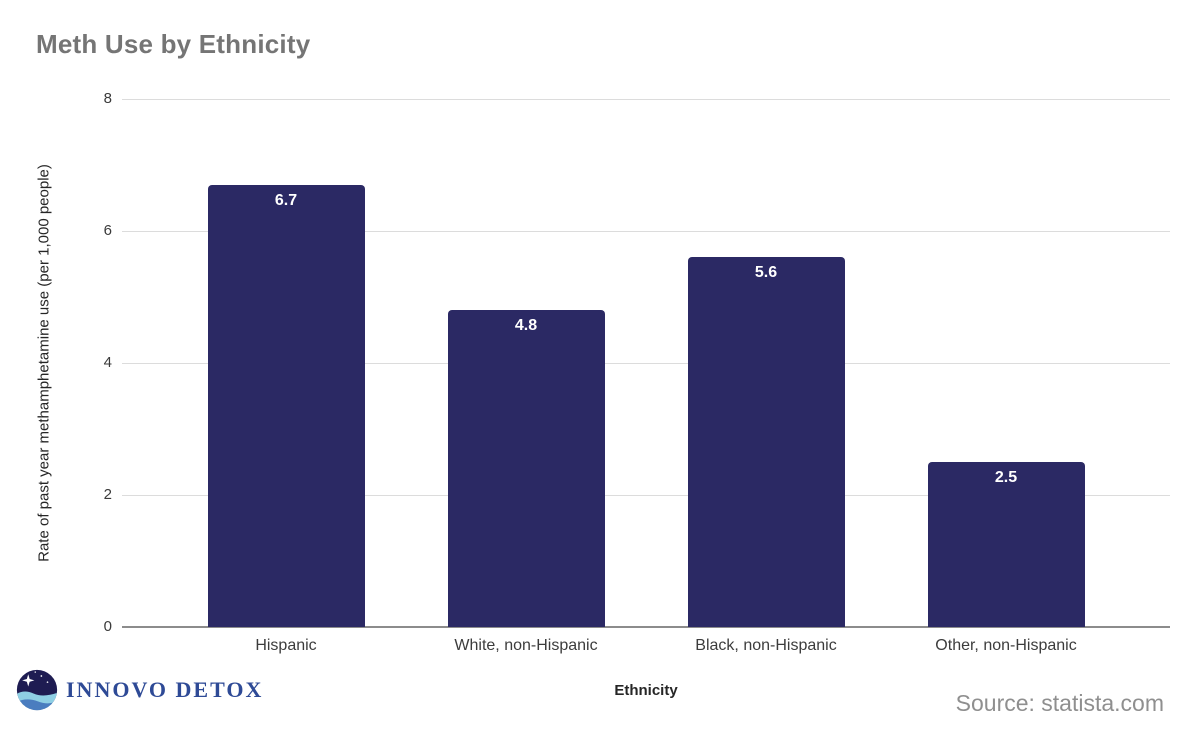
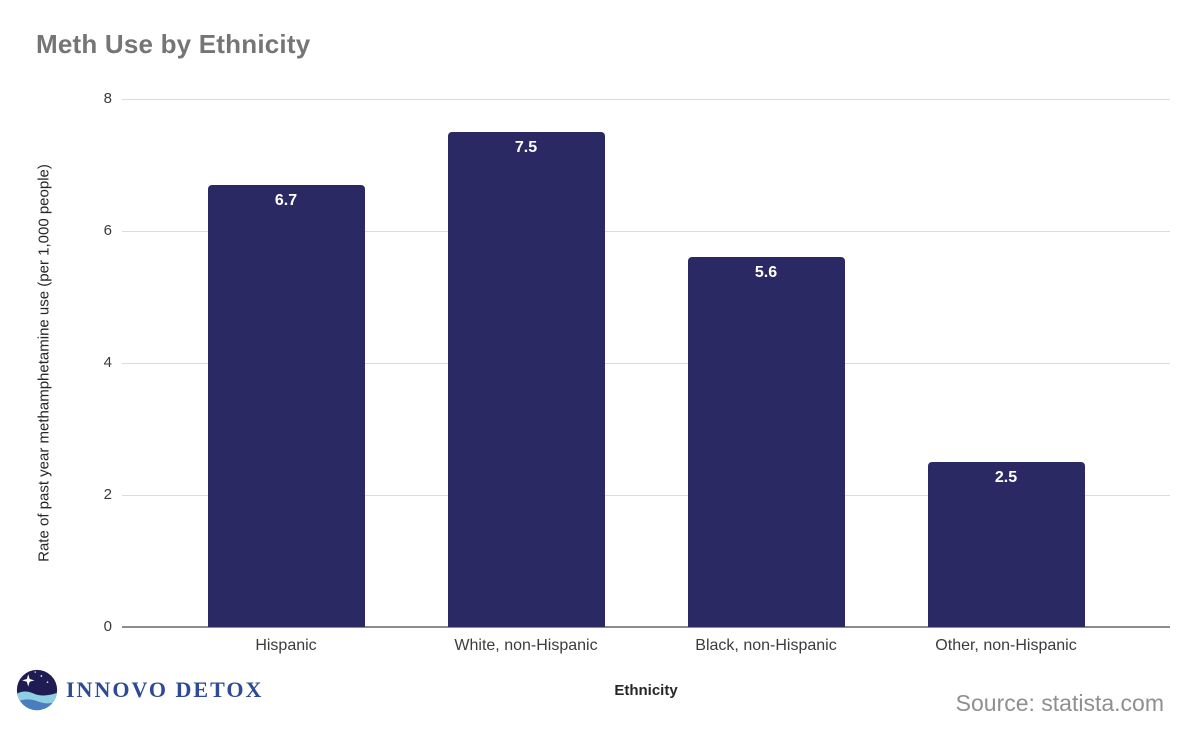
White, non-Hispanic: 4.8 -> 7.5
